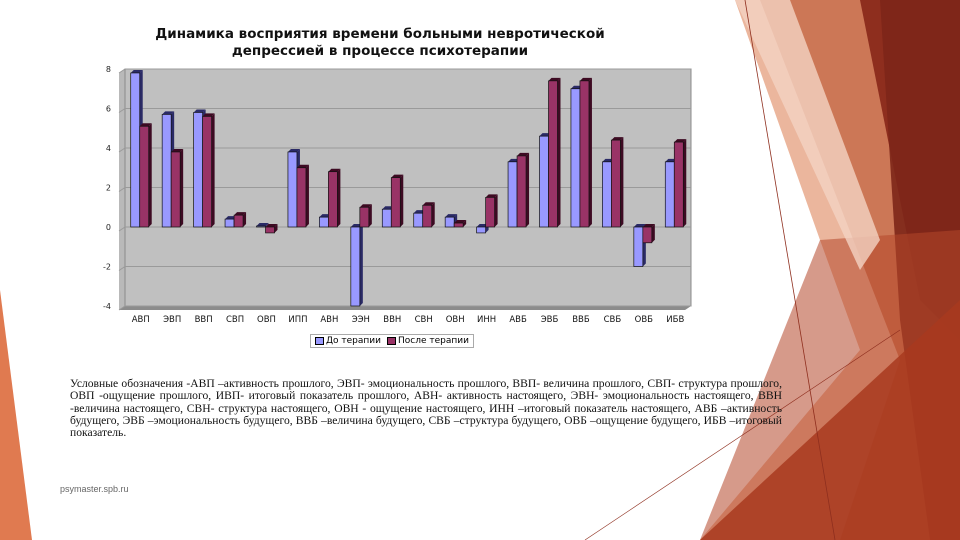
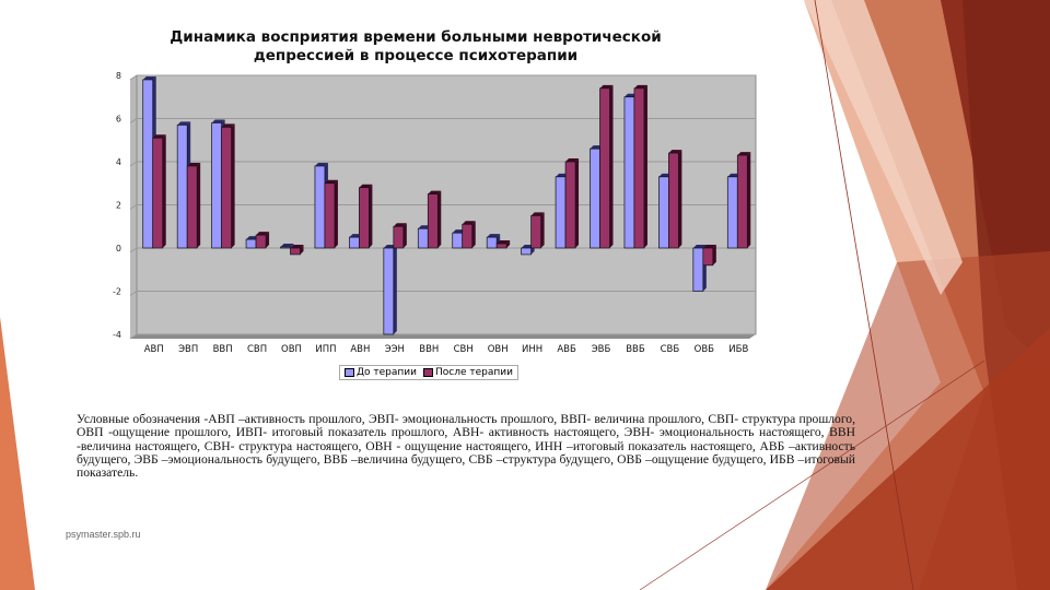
После терапии/АВБ: 3.6 -> 4.0
